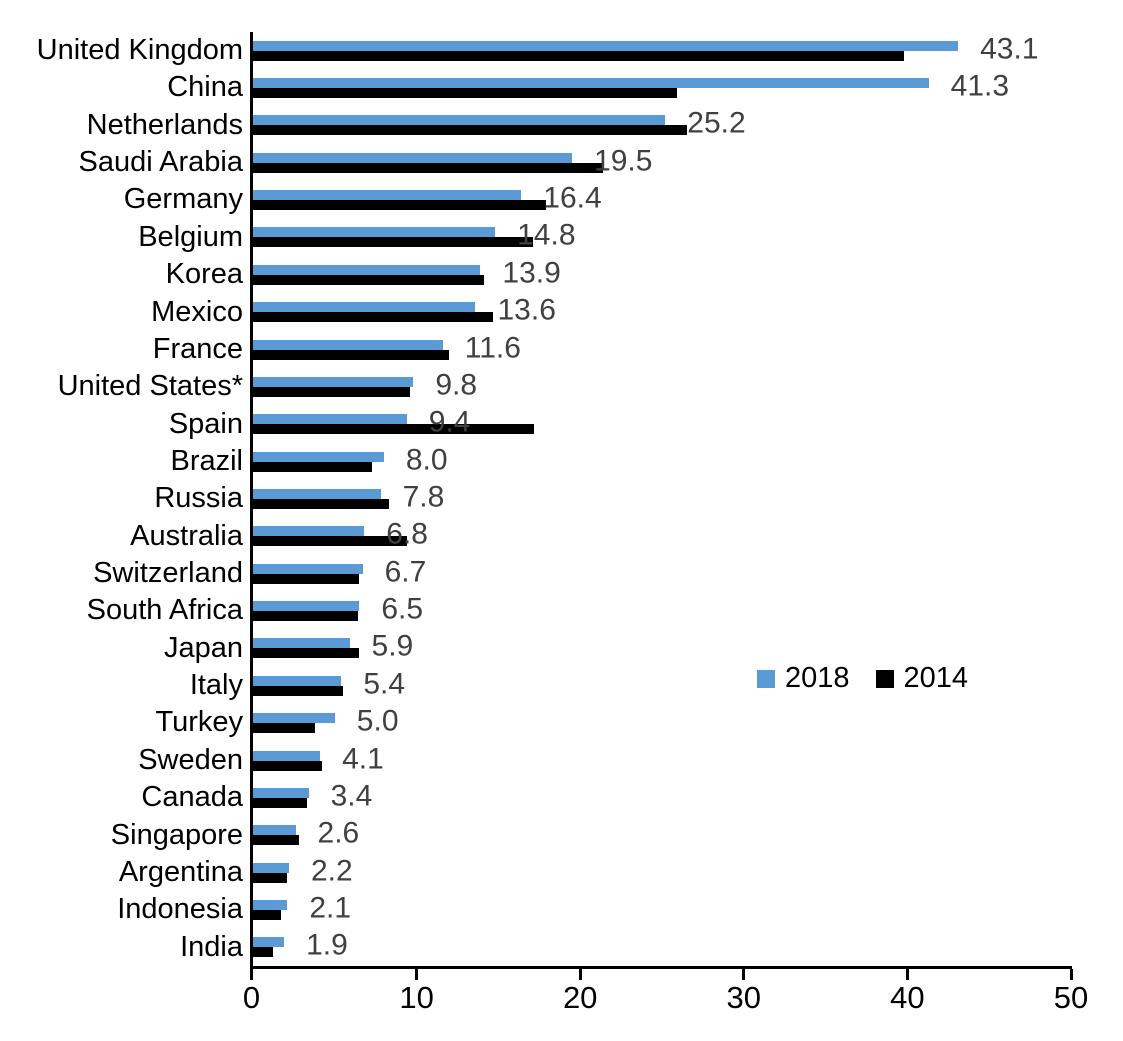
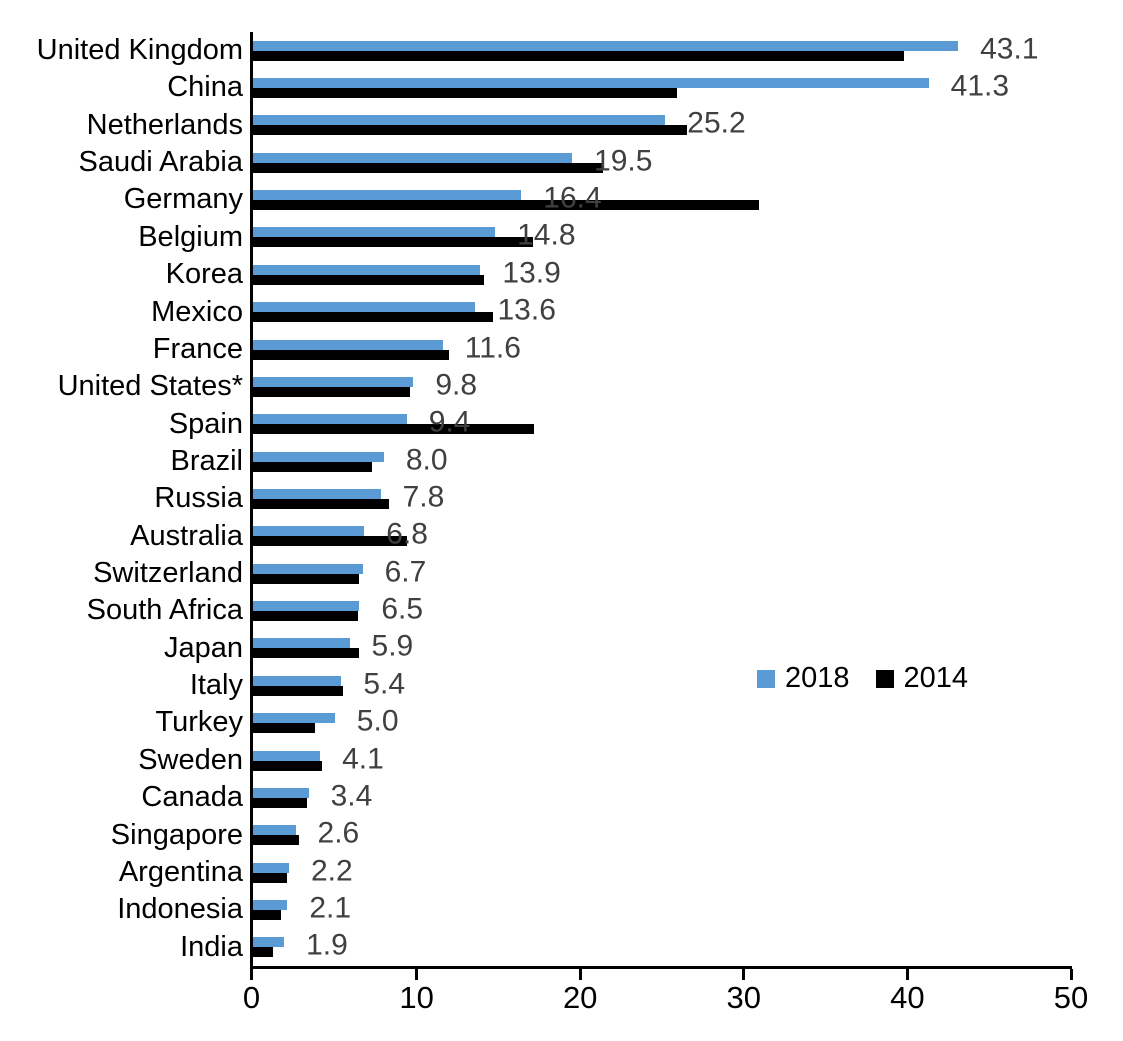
2014/Germany: 17.9 -> 30.9
